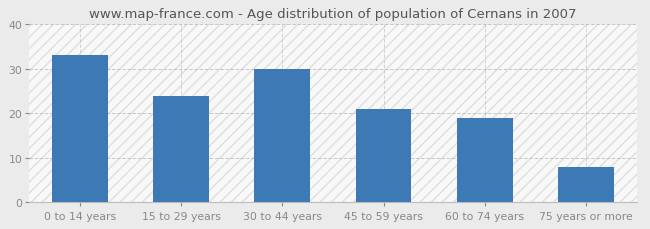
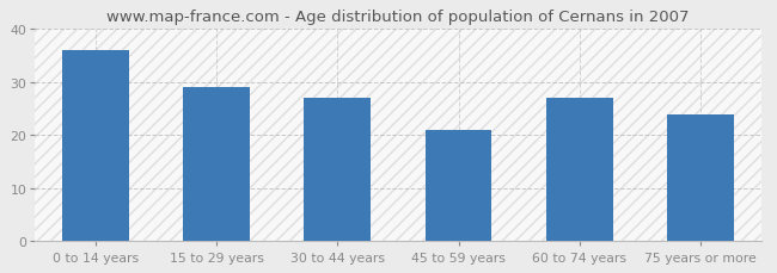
0 to 14 years: 33 -> 36
15 to 29 years: 24 -> 29
30 to 44 years: 30 -> 27
60 to 74 years: 19 -> 27
75 years or more: 8 -> 24
